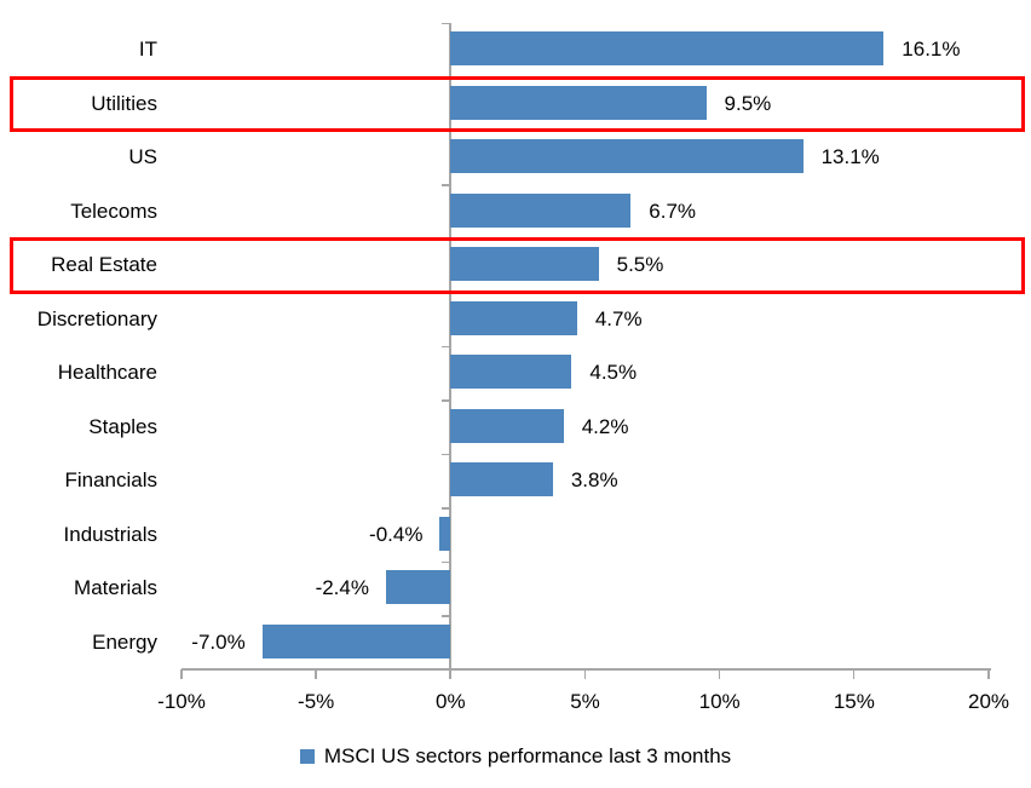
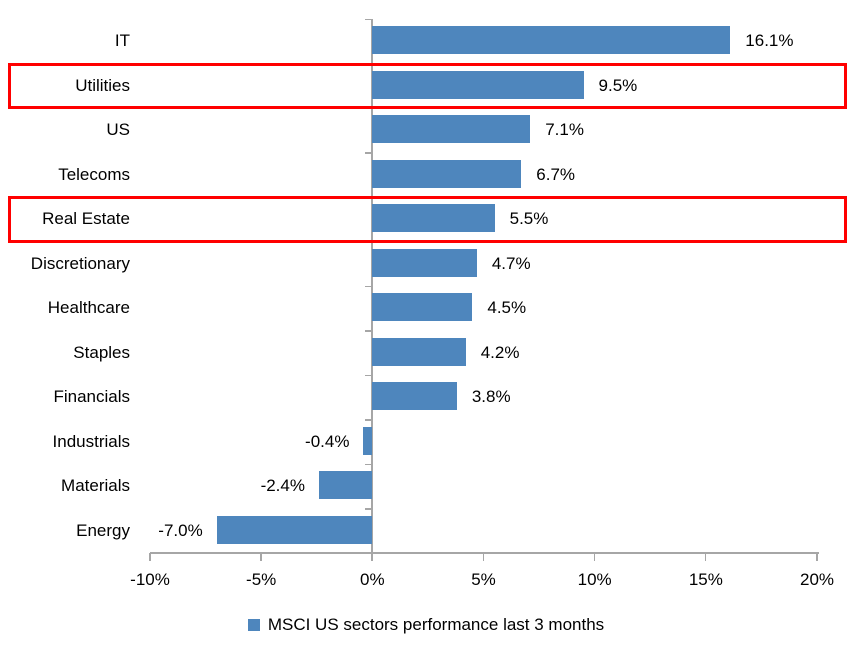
US: 13.1% -> 7.1%
